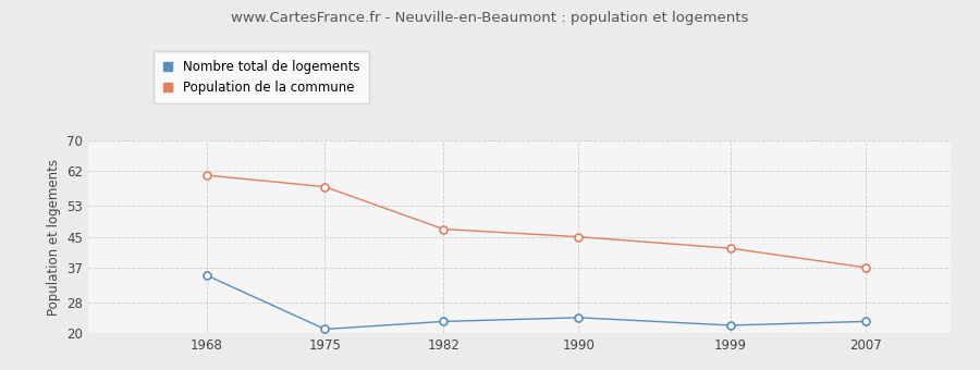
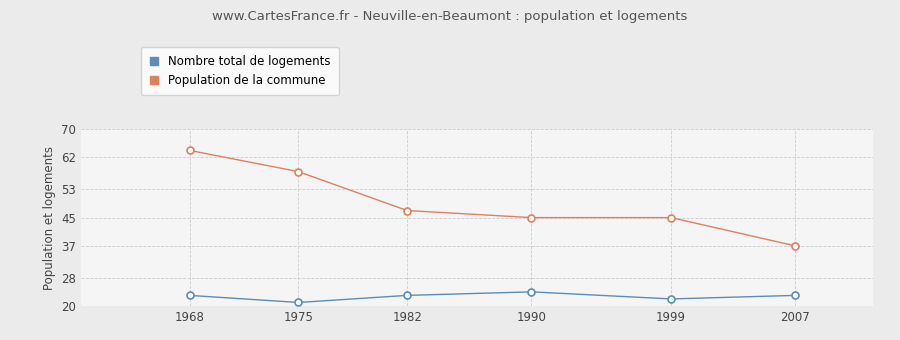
Nombre total de logements/1968: 35 -> 23
Population de la commune/1968: 61 -> 64
Population de la commune/1999: 42 -> 45
